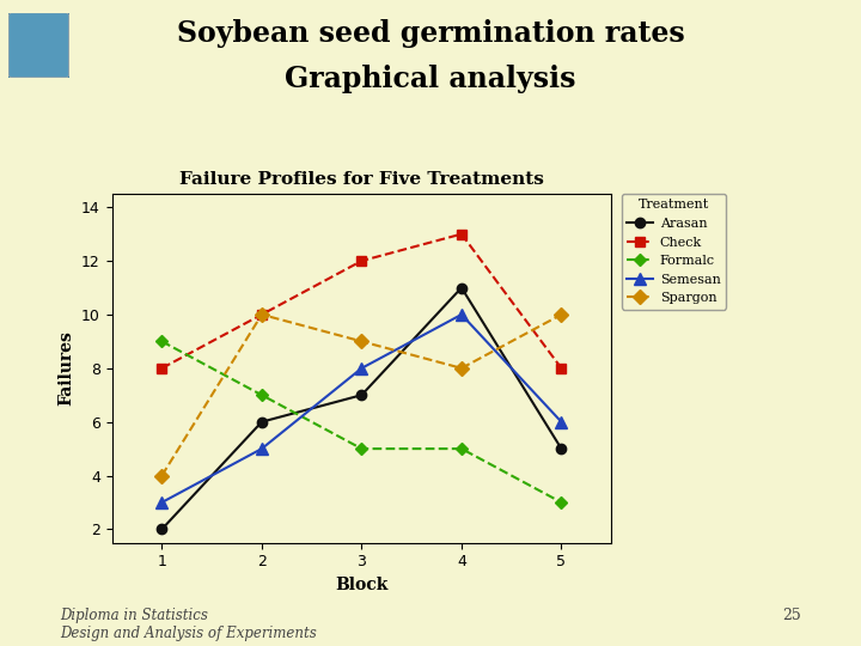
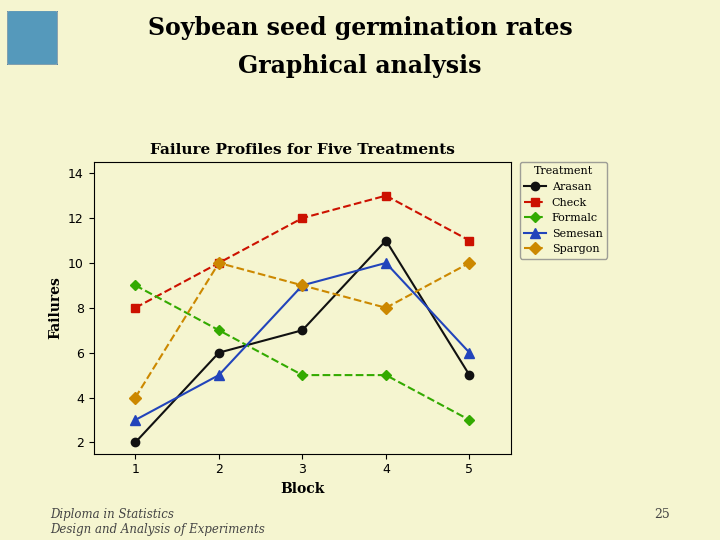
Semesan/3: 8 -> 9
Check/5: 8 -> 11
